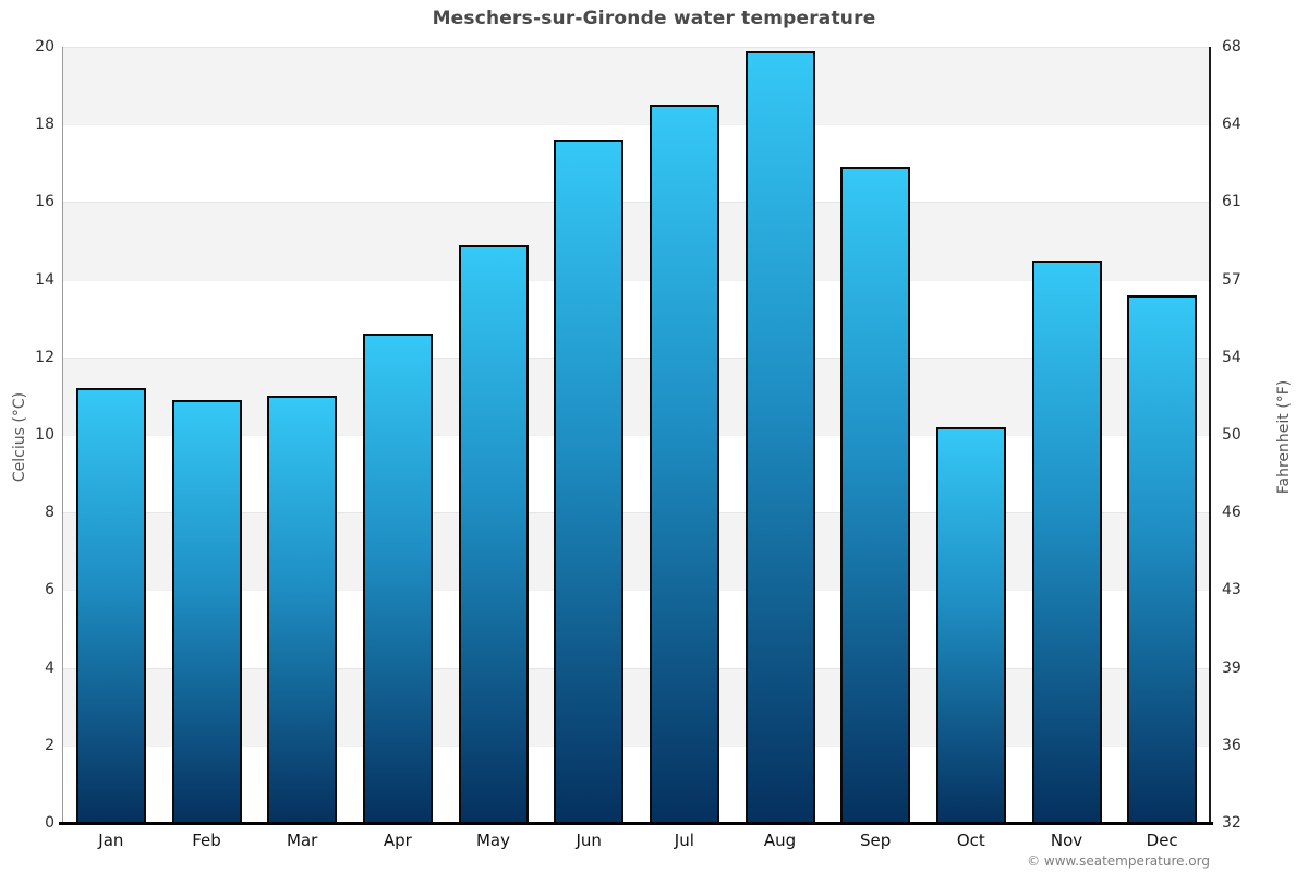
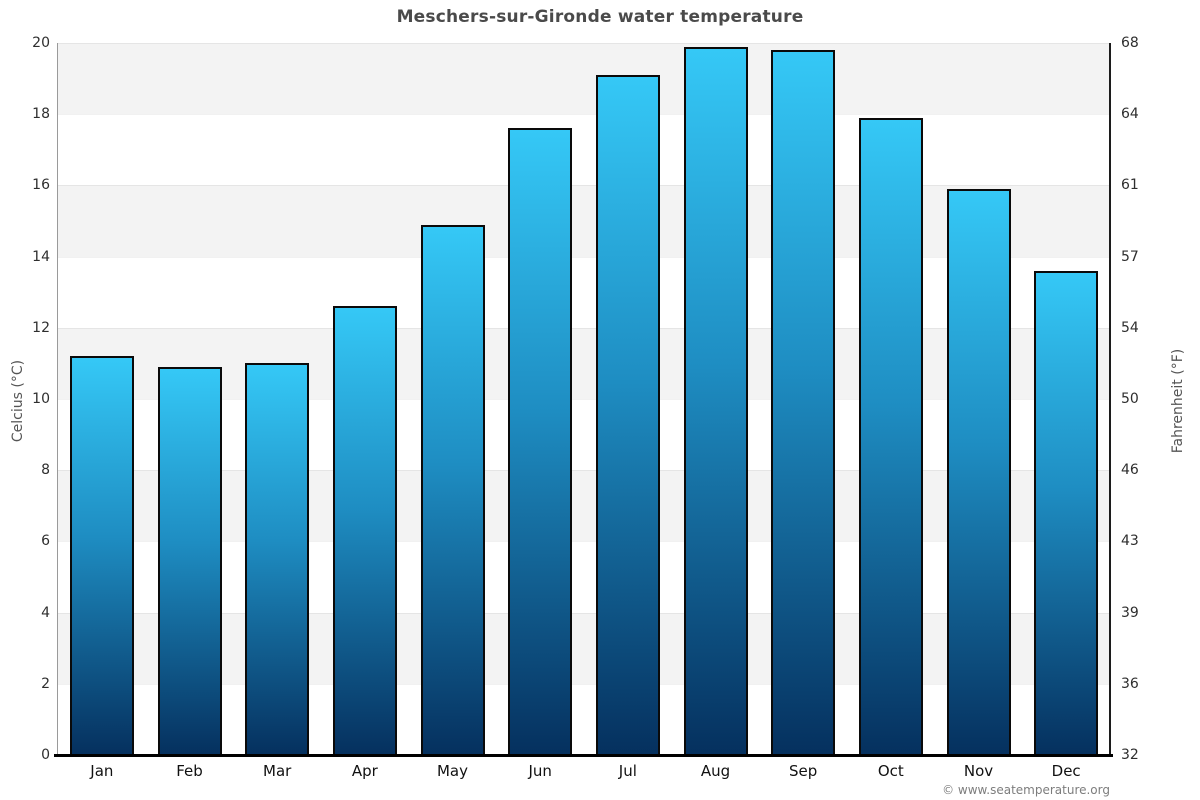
Jul: 18.5 -> 19.1
Sep: 16.9 -> 19.8
Oct: 10.2 -> 17.9
Nov: 14.5 -> 15.9
